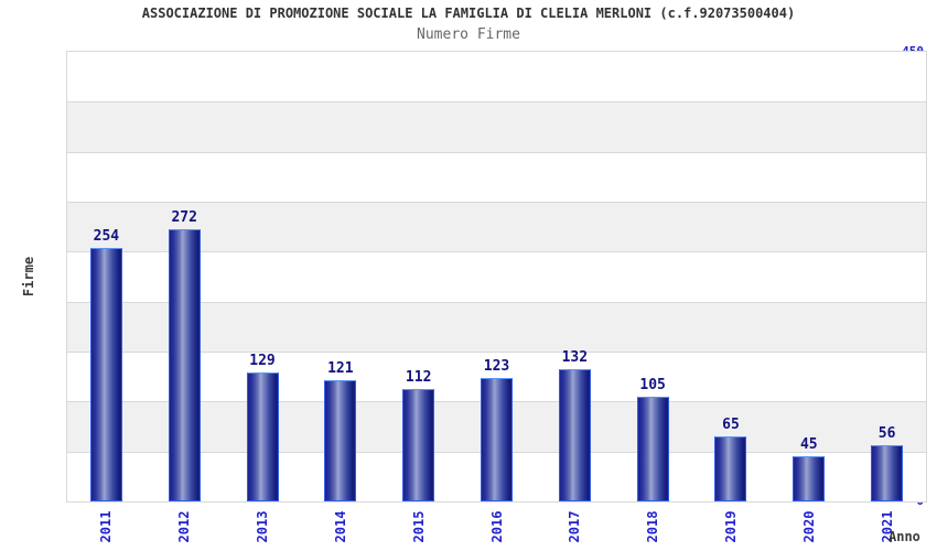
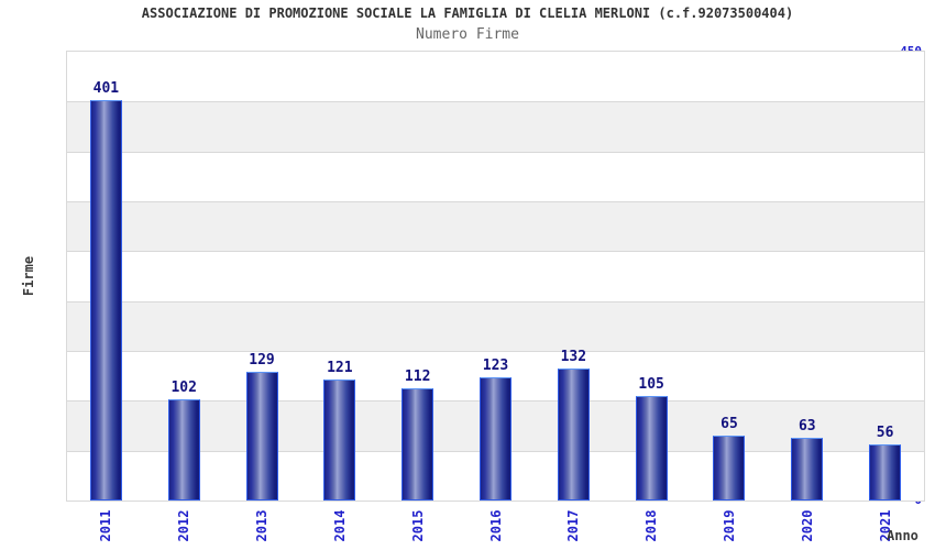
2011: 254 -> 401
2012: 272 -> 102
2020: 45 -> 63
